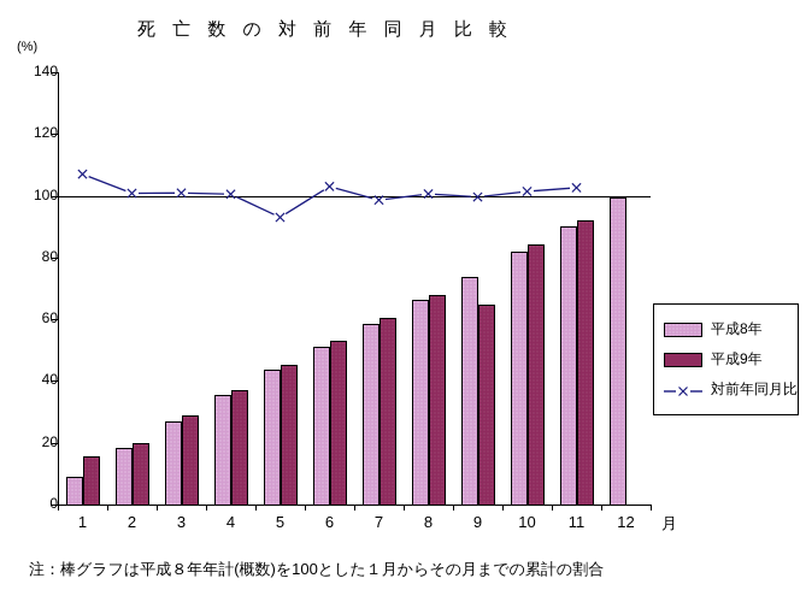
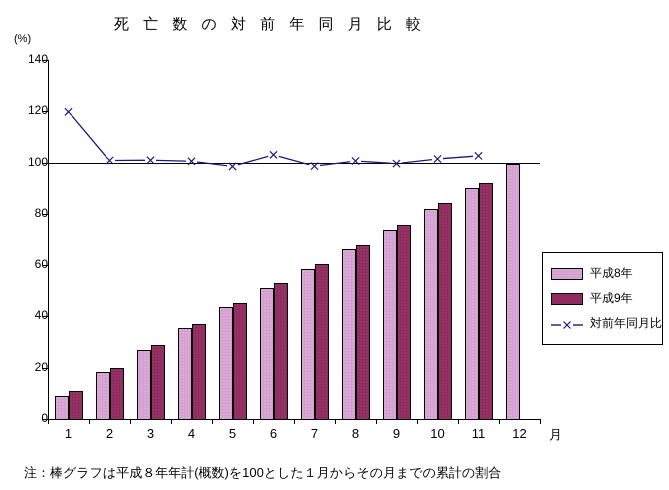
平成9年/1: 16 -> 11
対前年同月比/1: 107 -> 120
対前年同月比/5: 93 -> 98
平成9年/9: 65 -> 76
